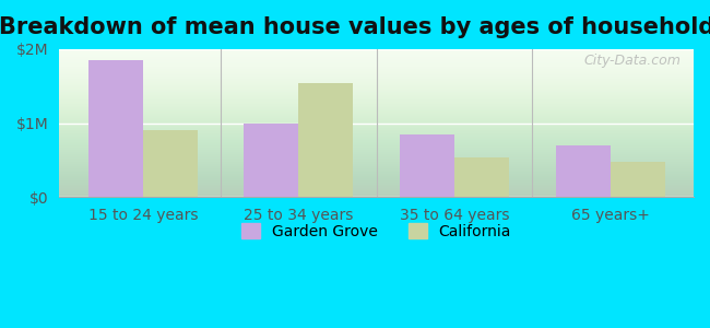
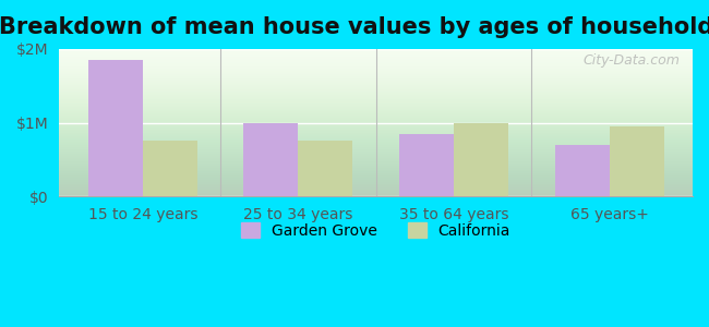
California/15 to 24 years: $0.90M -> $0.75M
California/25 to 34 years: $1.54M -> $0.75M
California/35 to 64 years: $0.54M -> $1.00M
California/65 years+: $0.48M -> $0.95M
